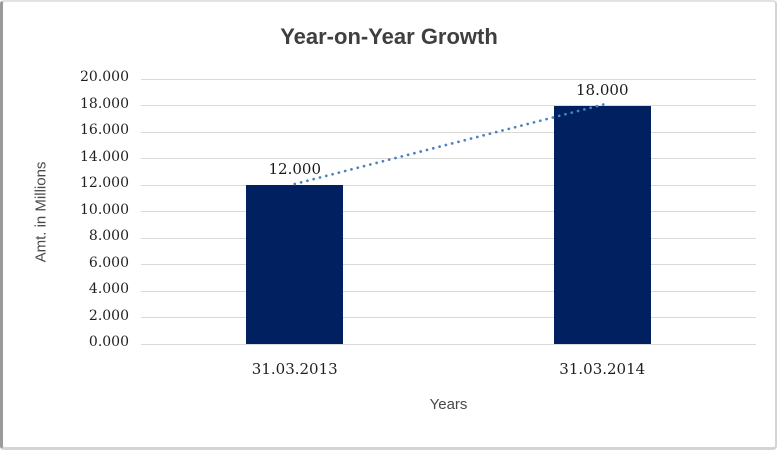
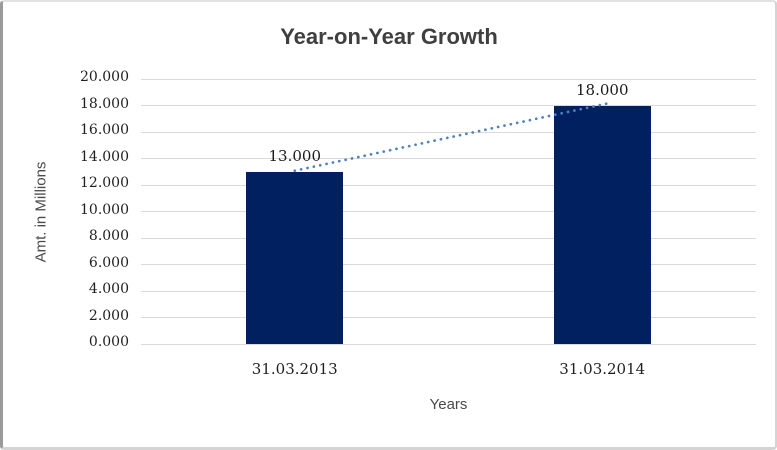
31.03.2013: 12.000 -> 13.000
